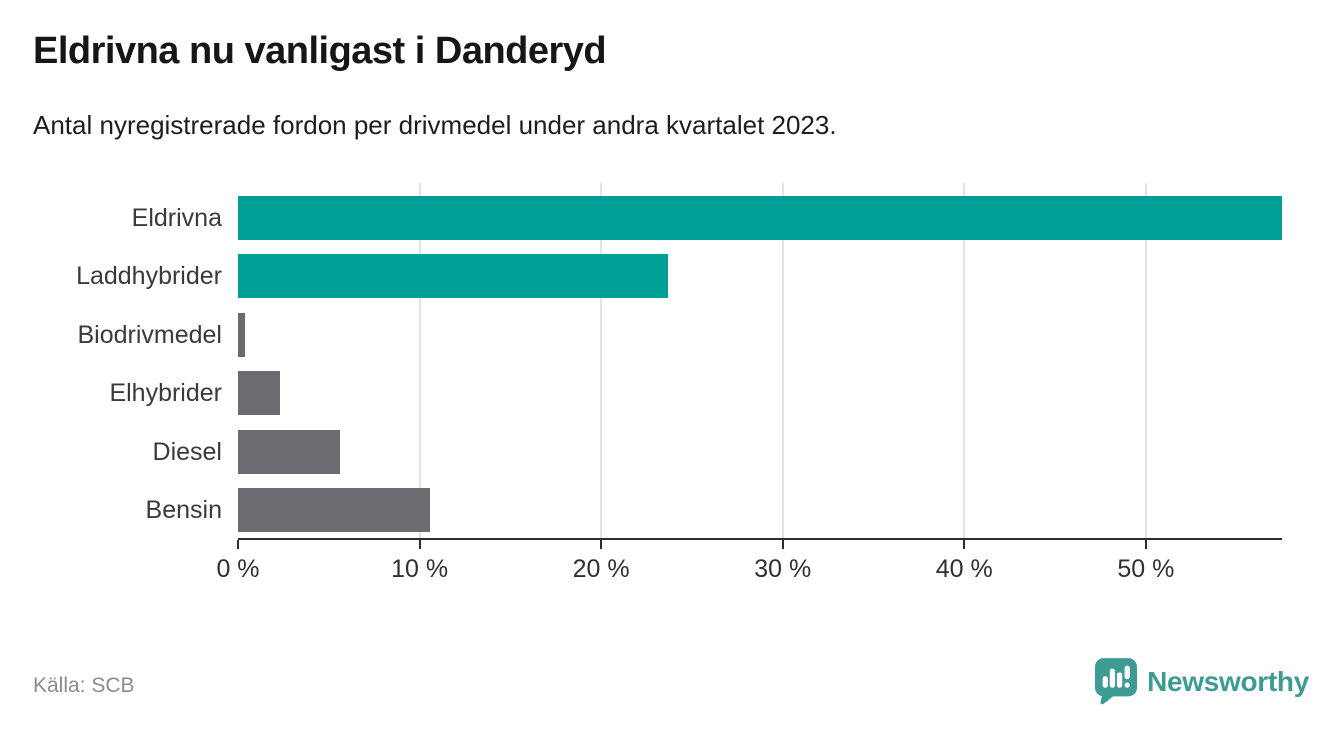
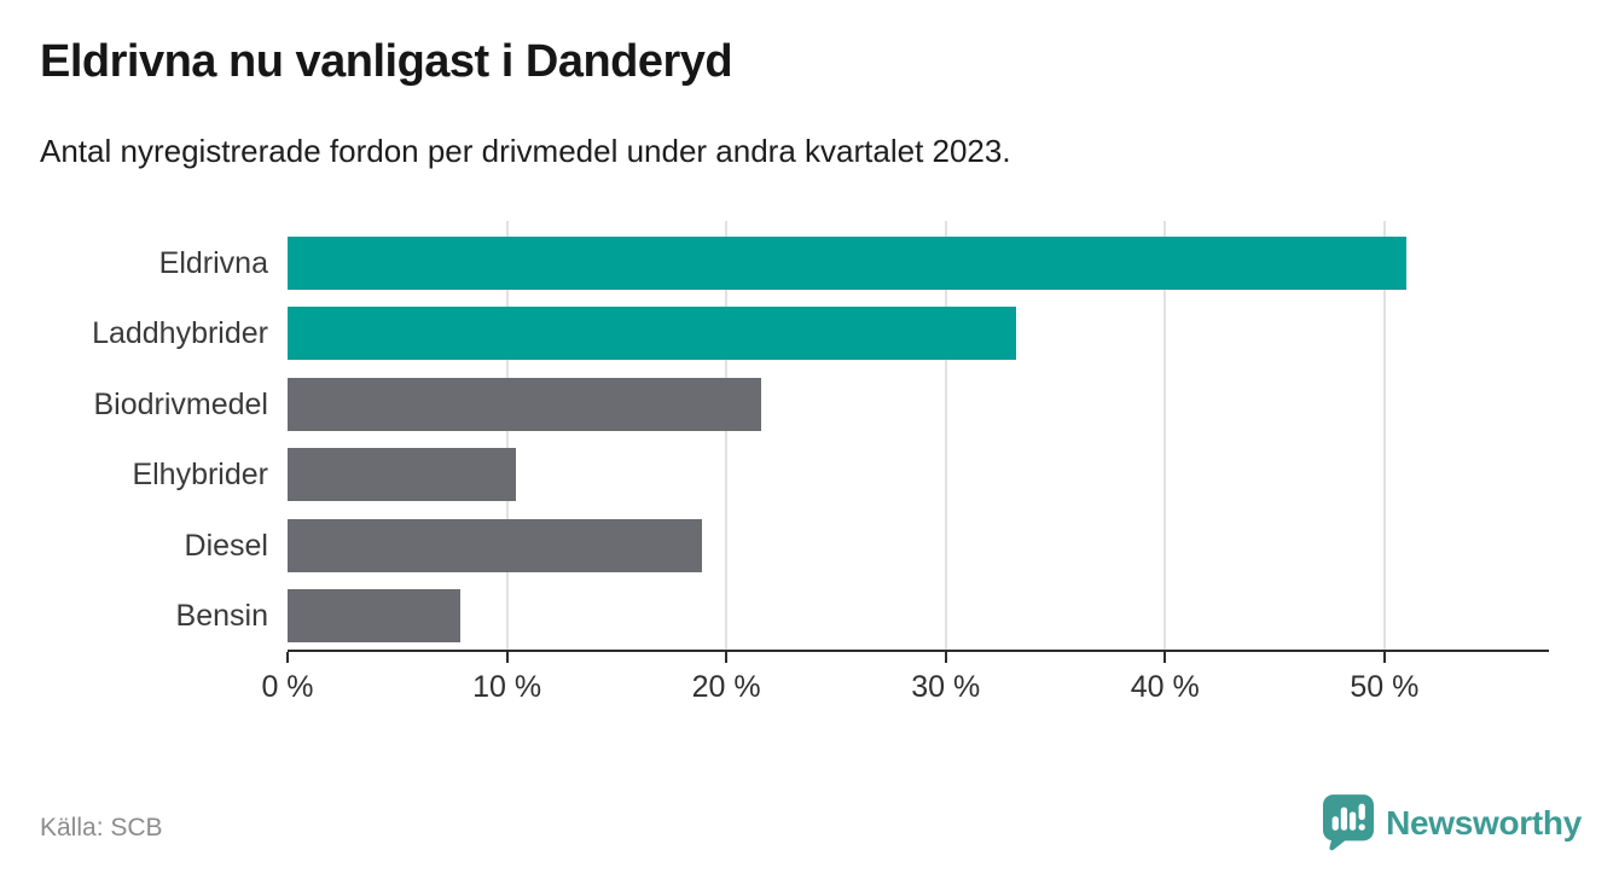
Eldrivna: 57.5% -> 51.0%
Laddhybrider: 23.7% -> 33.2%
Biodrivmedel: 0.4% -> 21.6%
Elhybrider: 2.3% -> 10.4%
Diesel: 5.6% -> 18.9%
Bensin: 10.6% -> 7.9%
